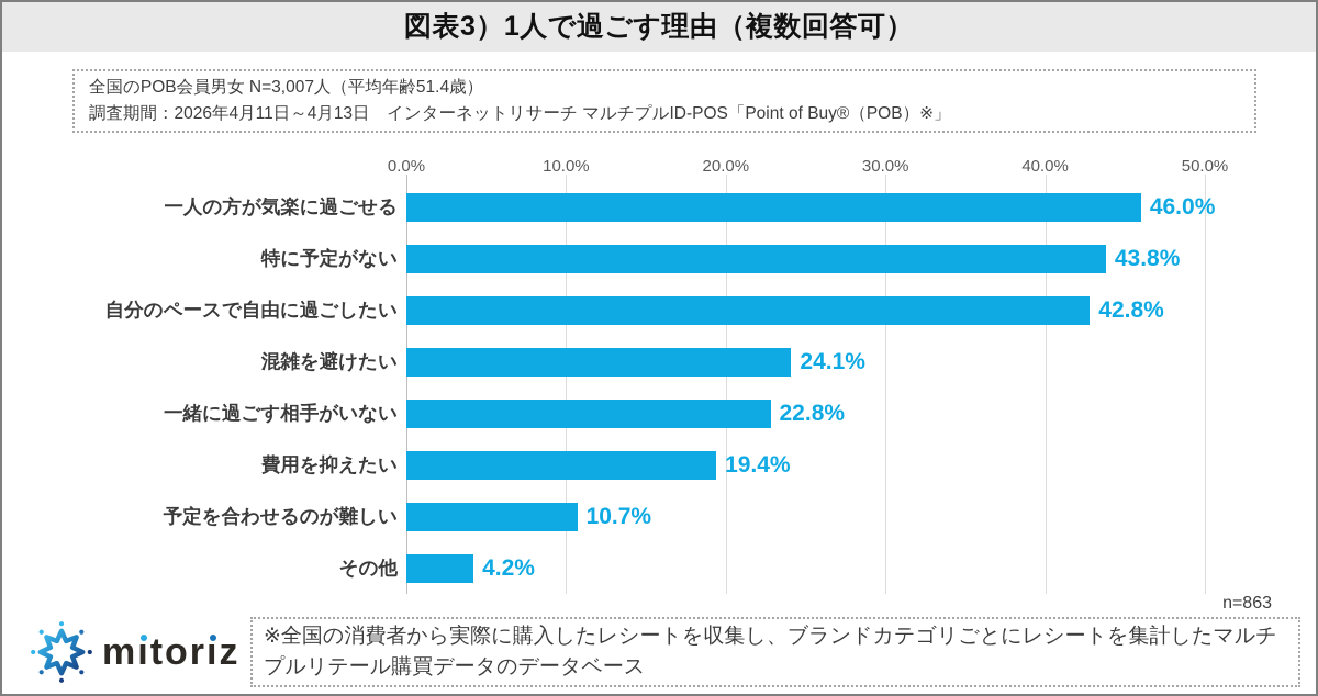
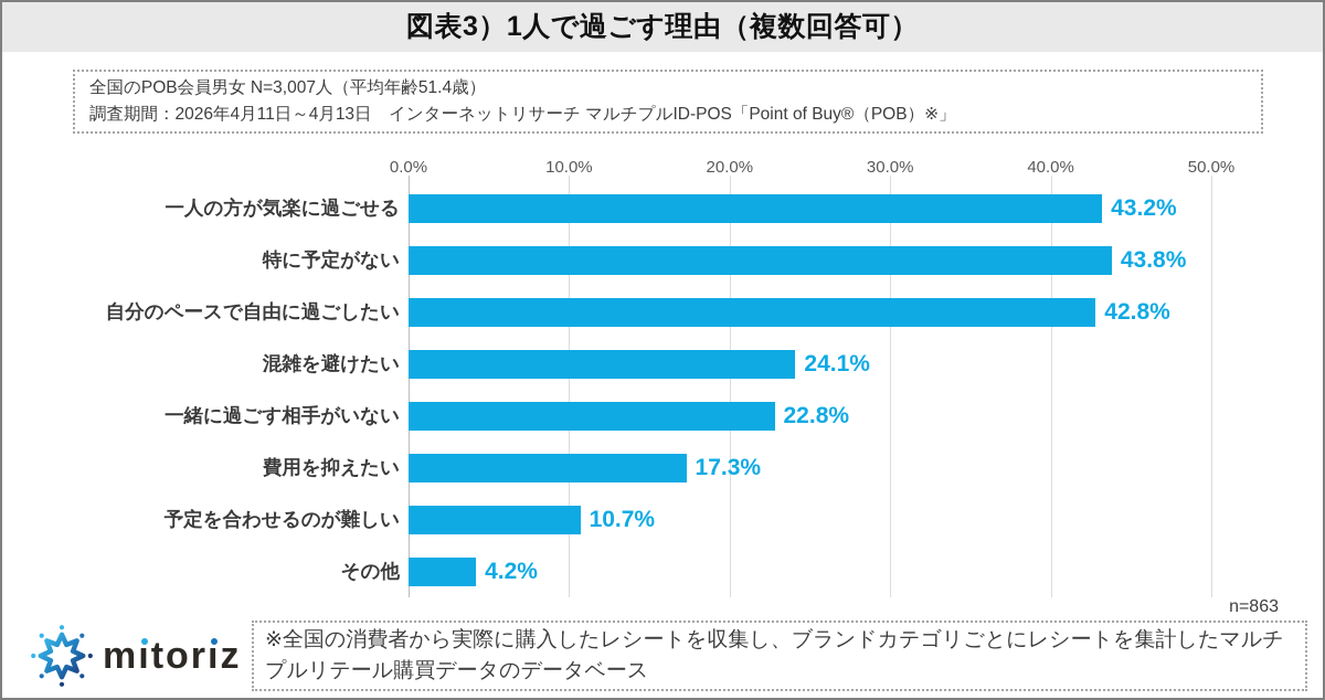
一人の方が気楽に過ごせる: 46.0% -> 43.2%
費用を抑えたい: 19.4% -> 17.3%
